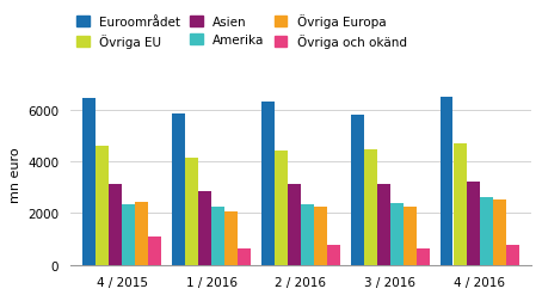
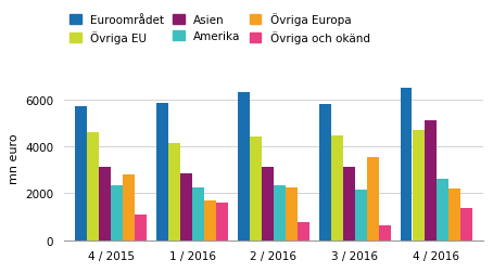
Euroområdet/4 / 2015: 6450 -> 5700
Övriga Europa/4 / 2015: 2450 -> 2800
Övriga Europa/1 / 2016: 2050 -> 1700
Övriga och okänd/1 / 2016: 650 -> 1600
Amerika/3 / 2016: 2400 -> 2150
Övriga Europa/3 / 2016: 2250 -> 3550
Asien/4 / 2016: 3200 -> 5100
Övriga Europa/4 / 2016: 2500 -> 2200
Övriga och okänd/4 / 2016: 750 -> 1350
